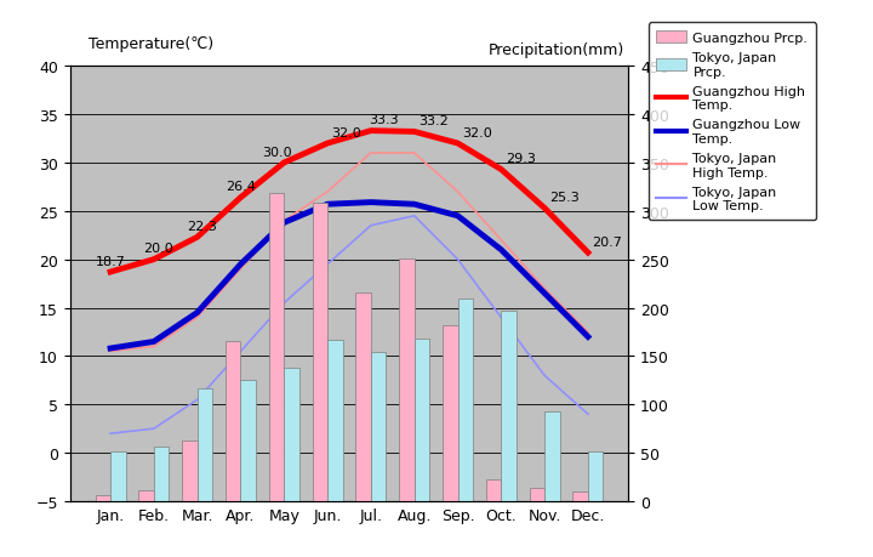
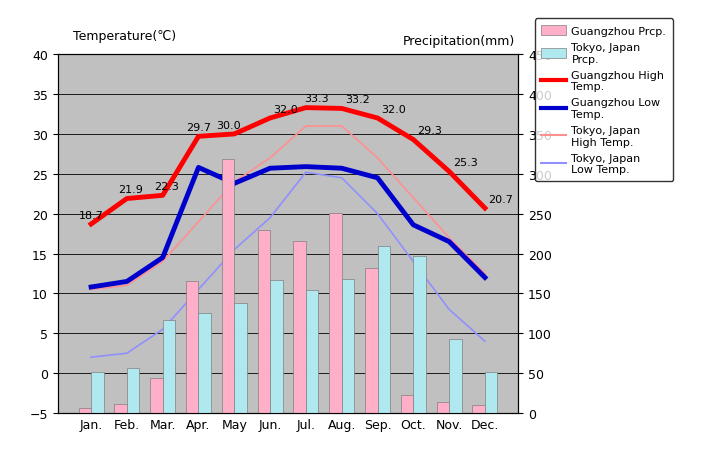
Guangzhou High Temp./Feb.: 20.0 -> 21.9
Guangzhou Prcp./Mar.: 62 -> 44
Guangzhou High Temp./Apr.: 26.4 -> 29.7
Guangzhou Low Temp./Apr.: 19.5 -> 25.8
Guangzhou Prcp./Jun.: 308 -> 230
Tokyo, Japan Low Temp./Jul.: 23.5 -> 25.2
Guangzhou Low Temp./Oct.: 21.0 -> 18.6
